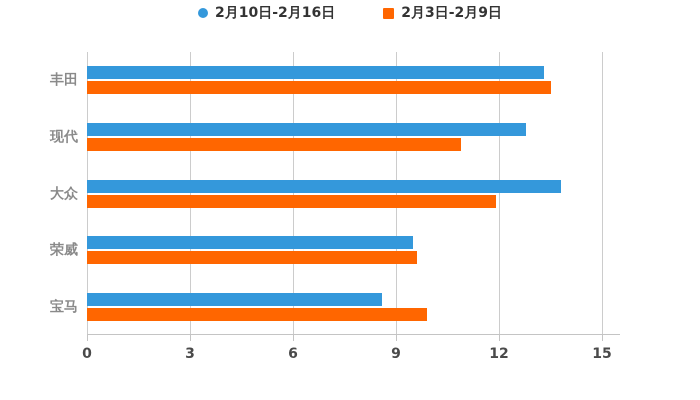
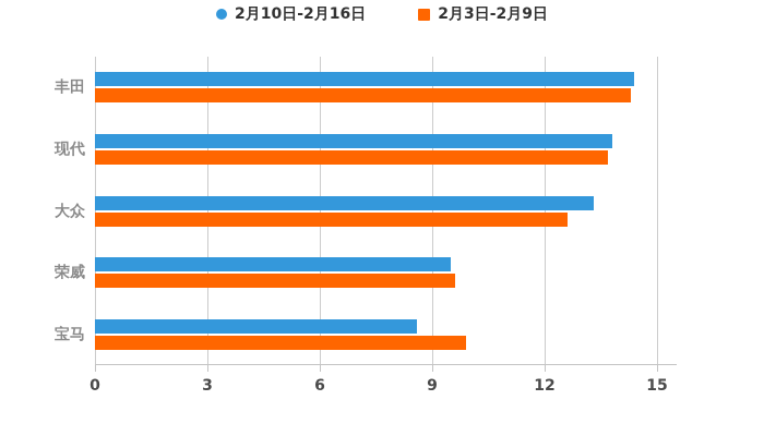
2月10日-2月16日/丰田: 13.3 -> 14.4
2月3日-2月9日/丰田: 13.5 -> 14.3
2月10日-2月16日/现代: 12.8 -> 13.8
2月3日-2月9日/现代: 10.9 -> 13.7
2月10日-2月16日/大众: 13.8 -> 13.3
2月3日-2月9日/大众: 11.9 -> 12.6
